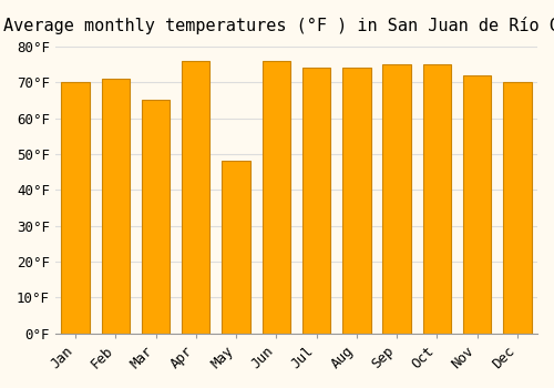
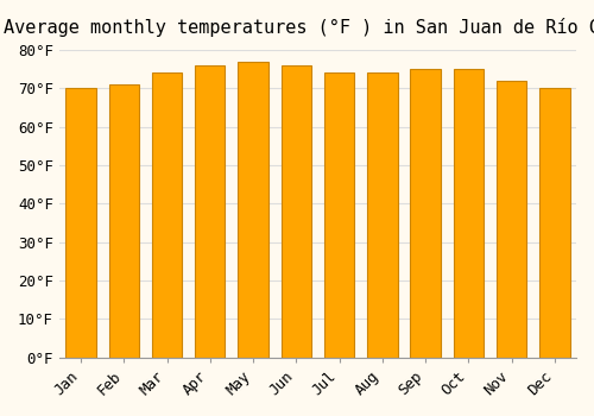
Mar: 65°F -> 74°F
May: 48°F -> 77°F
